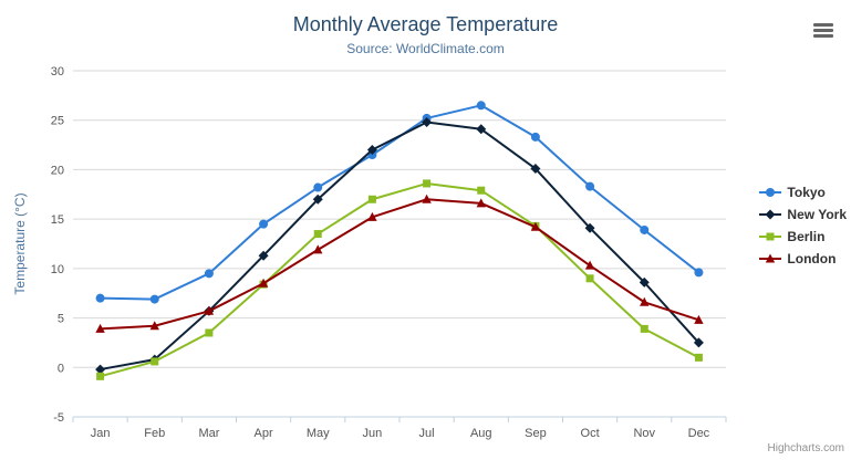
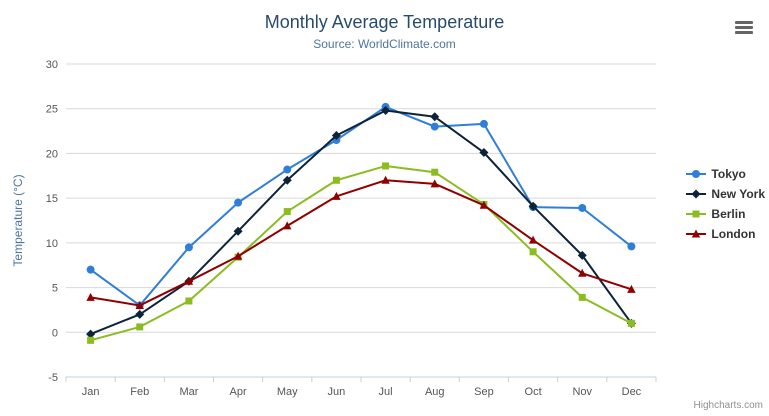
Tokyo/Feb: 7 -> 3
New York/Feb: 1 -> 2
London/Feb: 4 -> 3
Tokyo/Aug: 26 -> 23
Tokyo/Oct: 18 -> 14
New York/Dec: 2 -> 1
